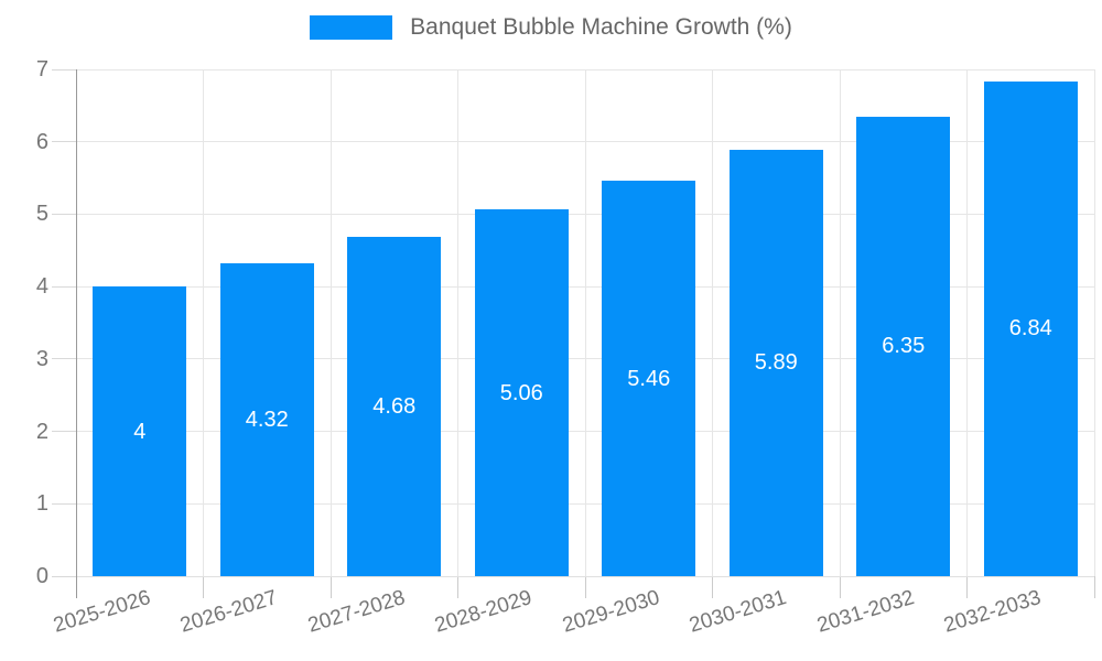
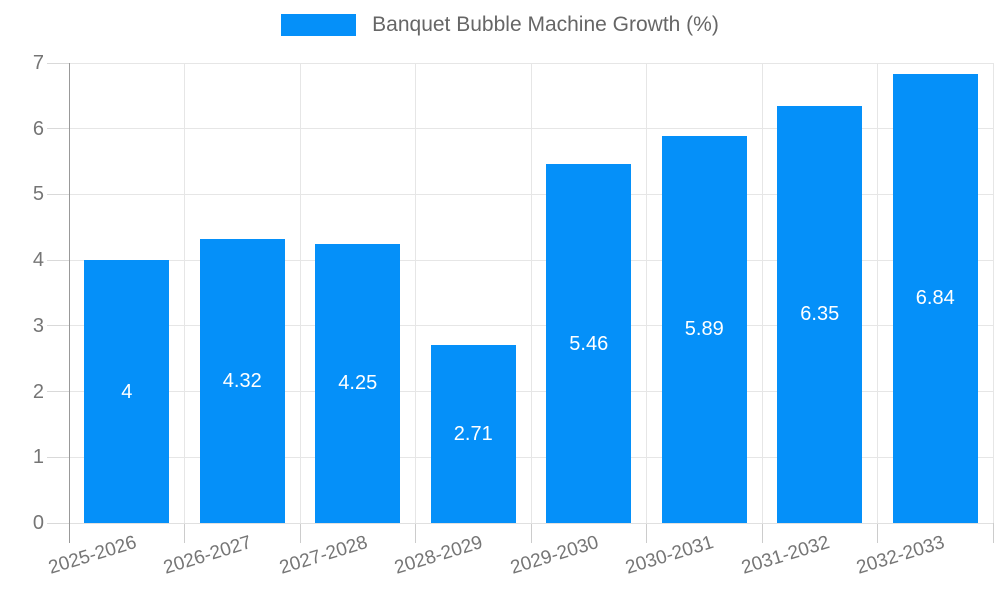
2027-2028: 4.68 -> 4.25
2028-2029: 5.06 -> 2.71
